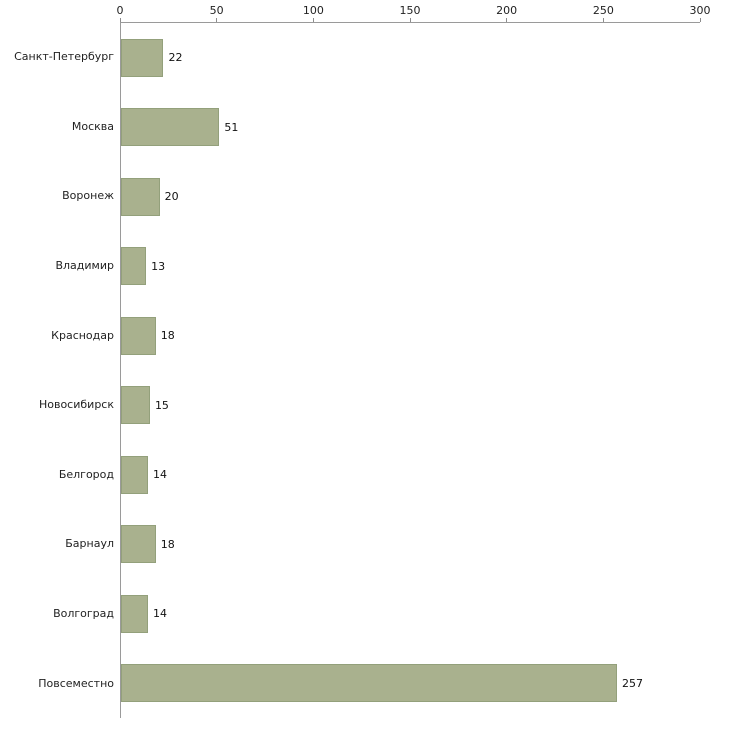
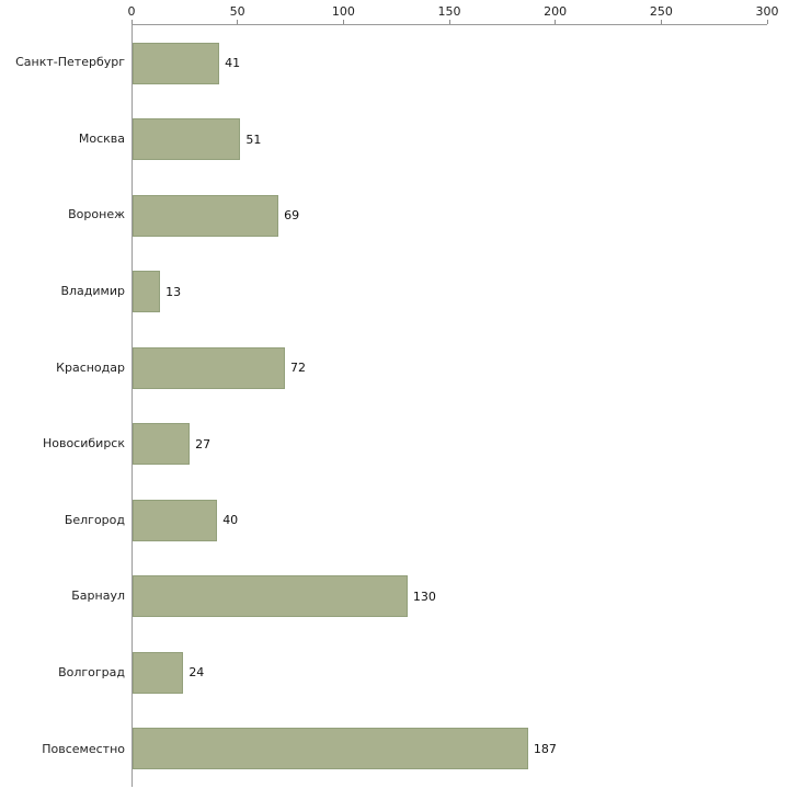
Санкт-Петербург: 22 -> 41
Воронеж: 20 -> 69
Краснодар: 18 -> 72
Новосибирск: 15 -> 27
Белгород: 14 -> 40
Барнаул: 18 -> 130
Волгоград: 14 -> 24
Повсеместно: 257 -> 187
